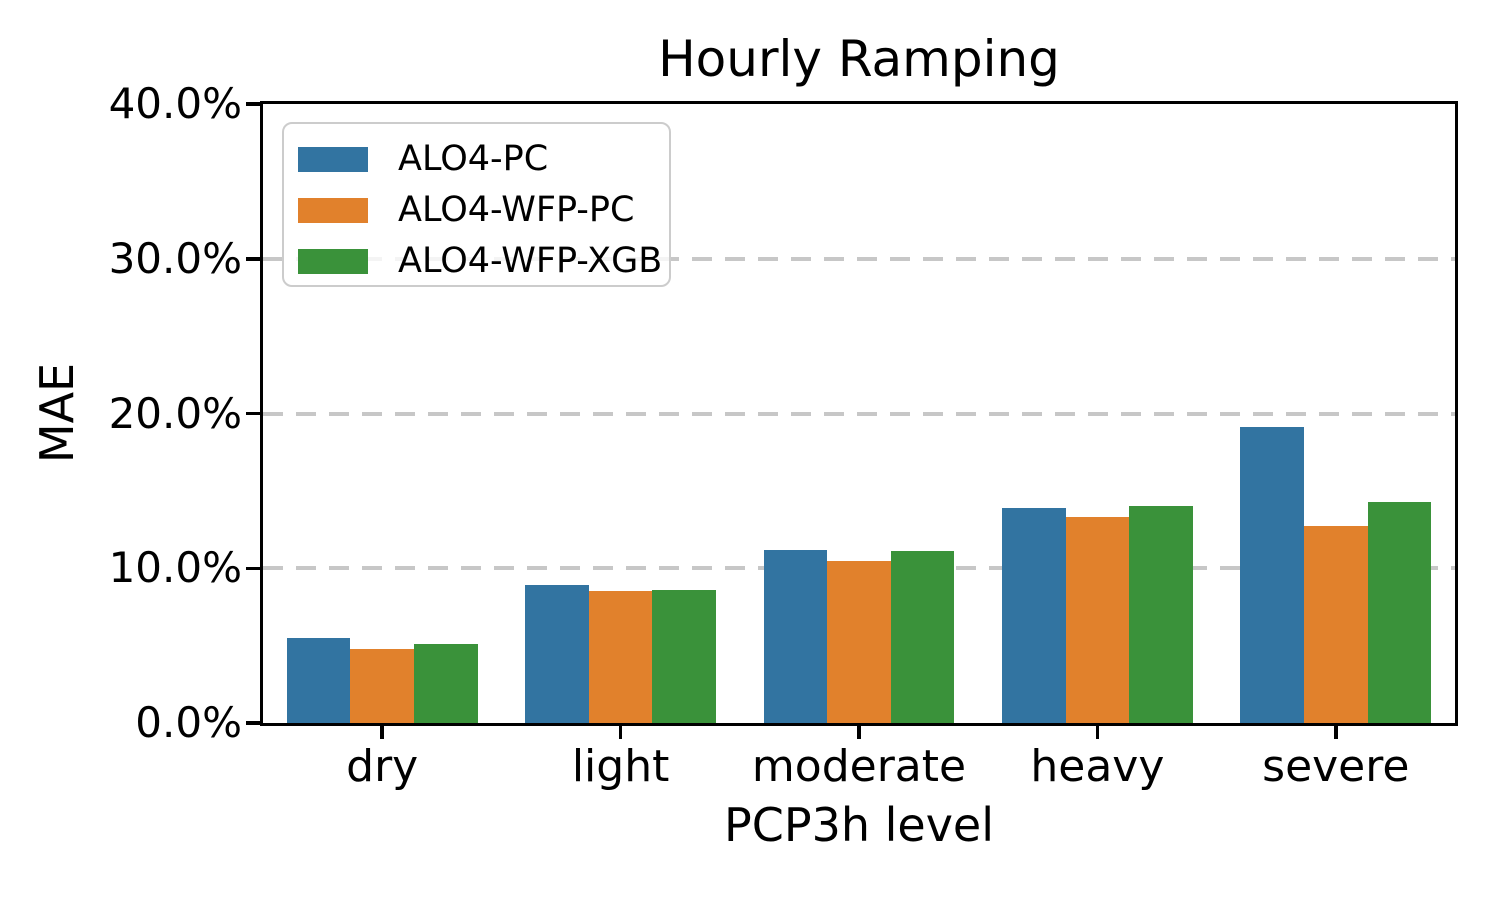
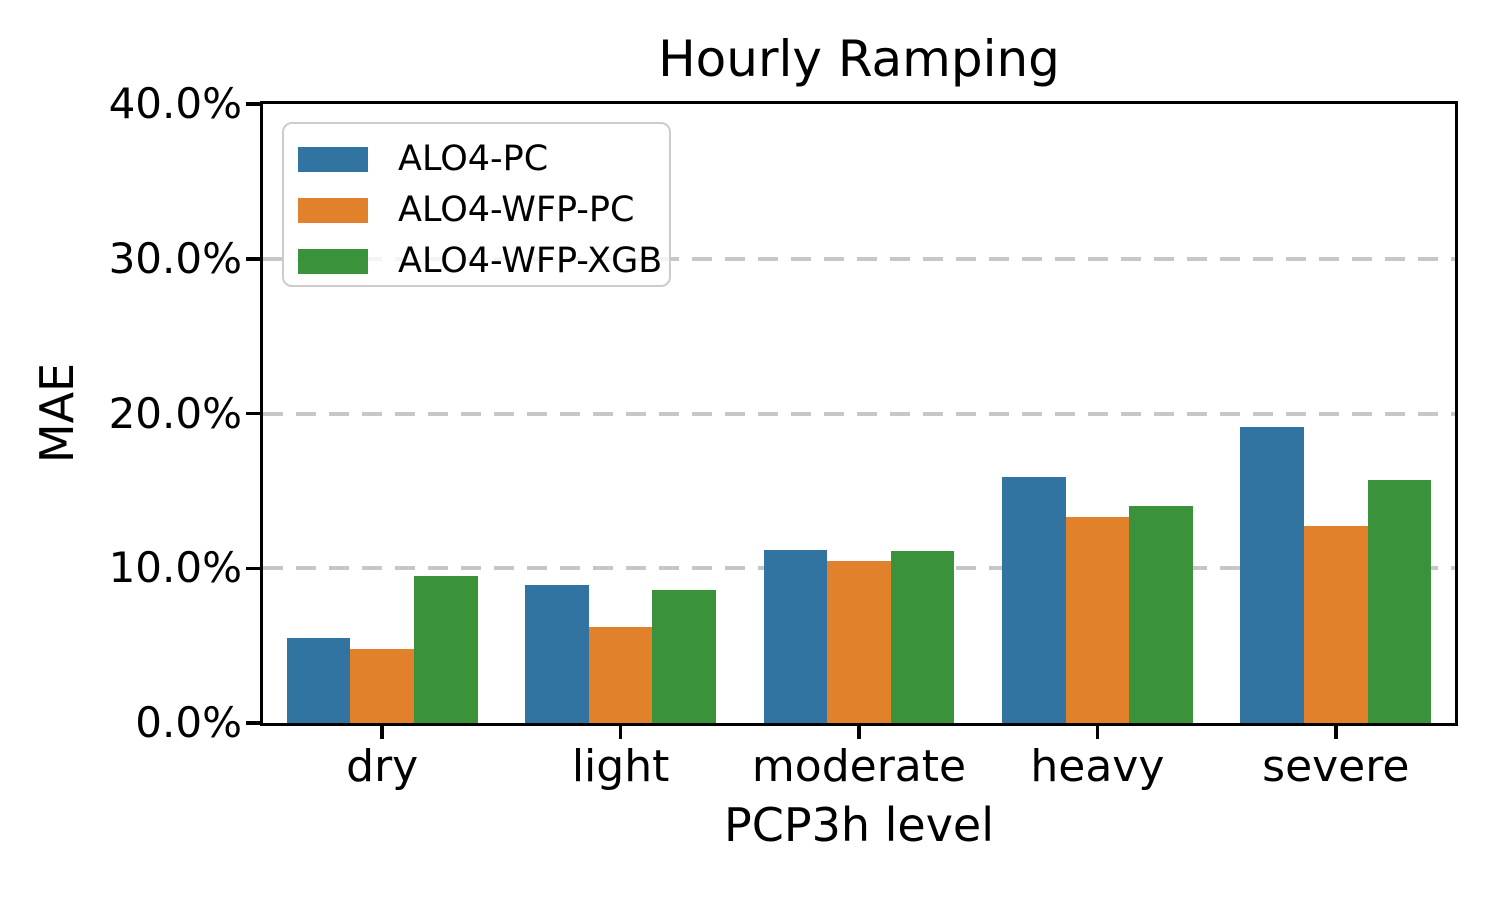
ALO4-WFP-XGB/dry: 5.1% -> 9.5%
ALO4-WFP-PC/light: 8.5% -> 6.2%
ALO4-PC/heavy: 13.9% -> 15.9%
ALO4-WFP-XGB/severe: 14.3% -> 15.7%
